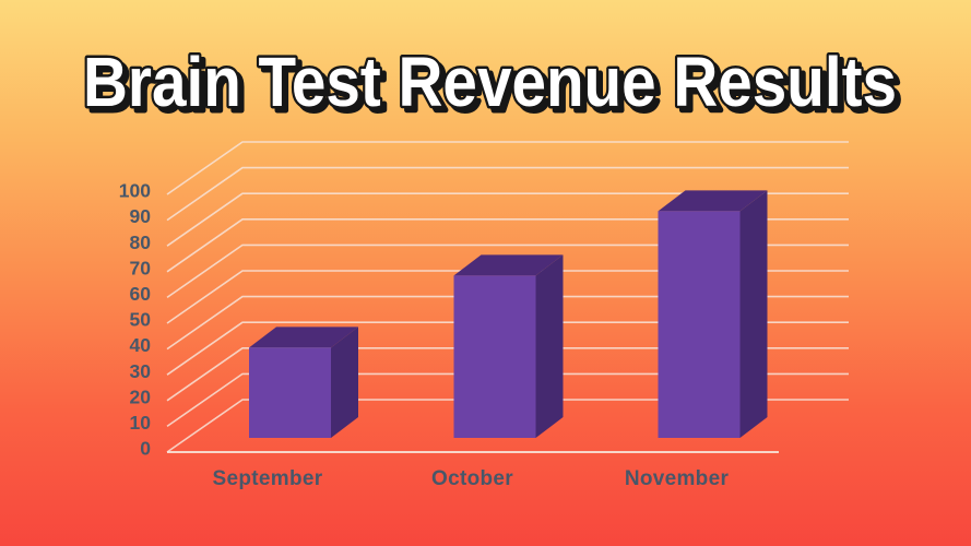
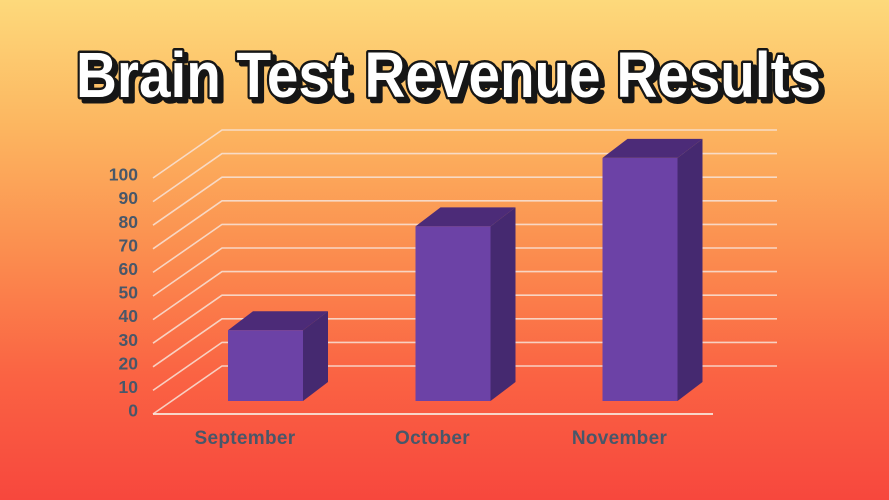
September: 35 -> 30
October: 63 -> 74
November: 88 -> 103
